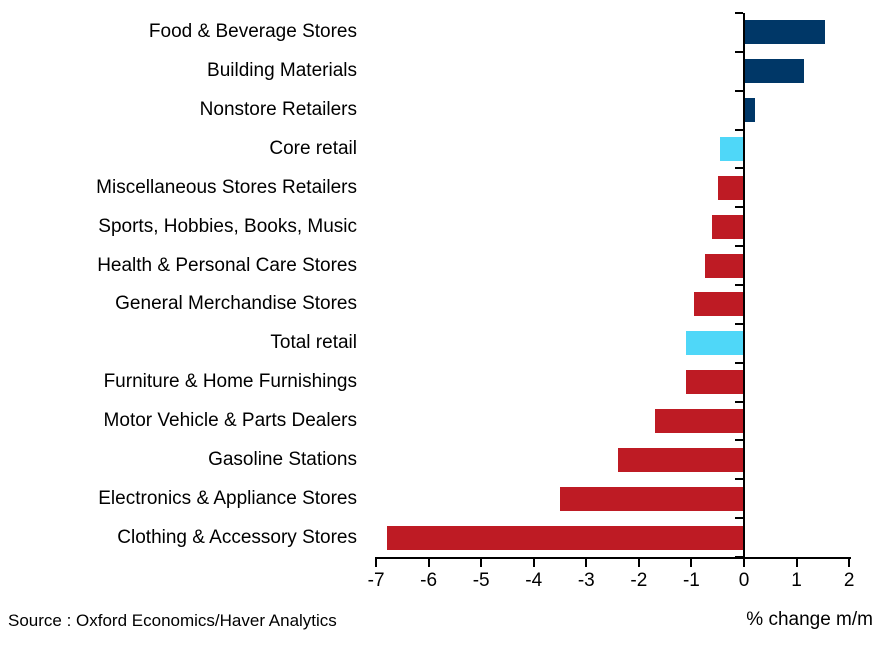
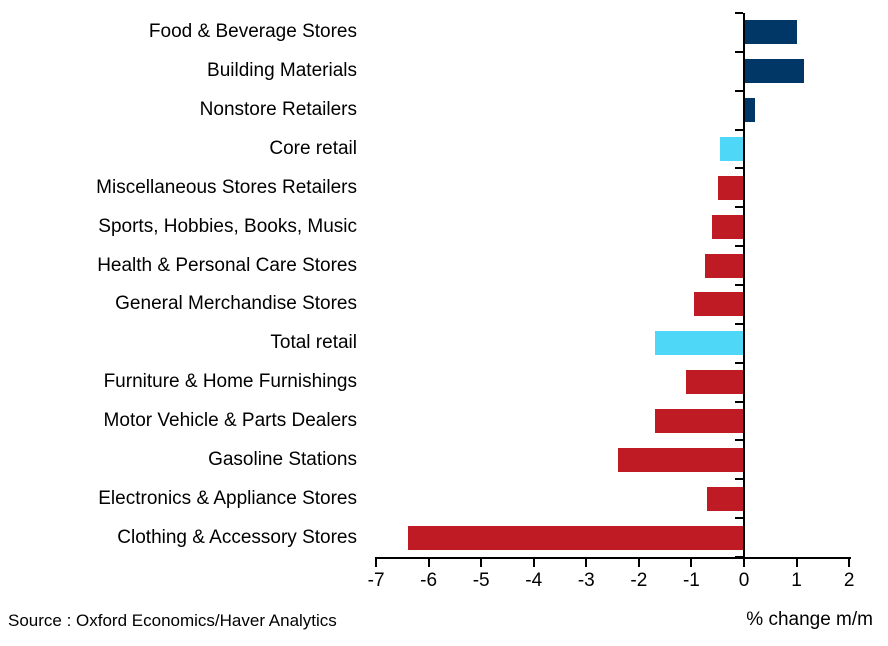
Food & Beverage Stores: 1.6 -> 1.0
Total retail: -1.1 -> -1.7
Electronics & Appliance Stores: -3.5 -> -0.7
Clothing & Accessory Stores: -6.8 -> -6.4
